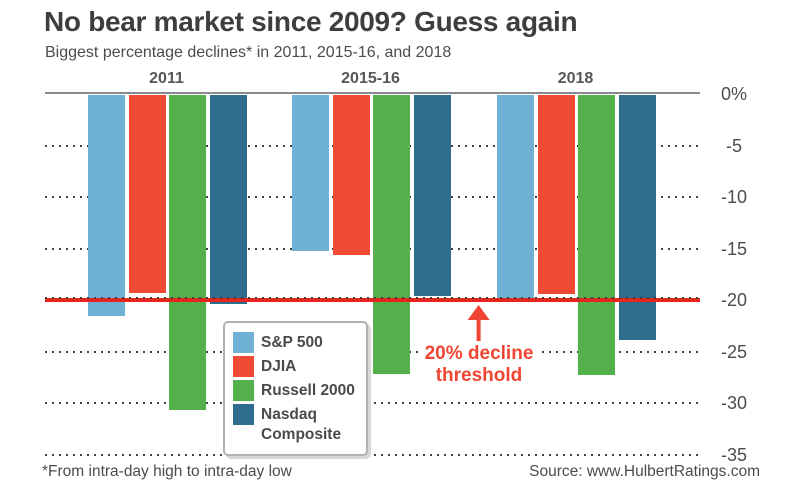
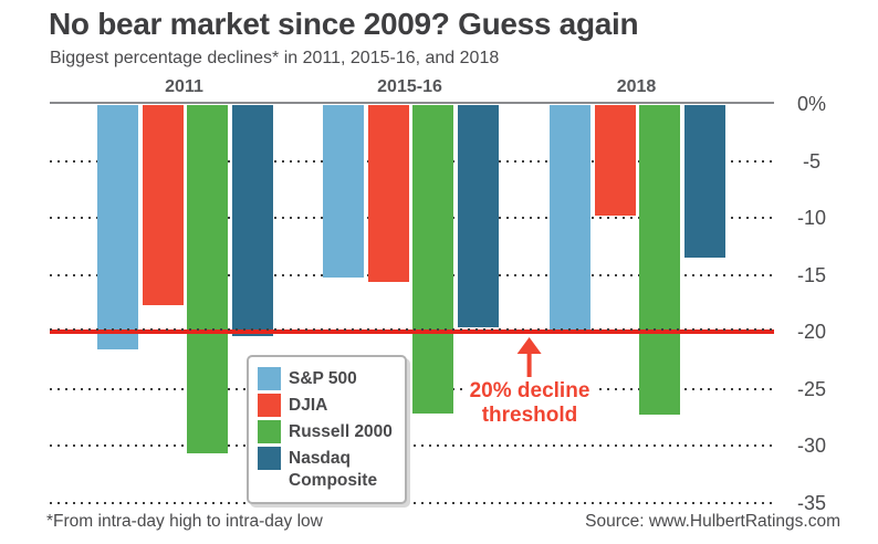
DJIA/2011: -19.3 -> -17.7
DJIA/2018: -19.4 -> -9.8
Nasdaq Composite/2018: -23.9 -> -13.5
